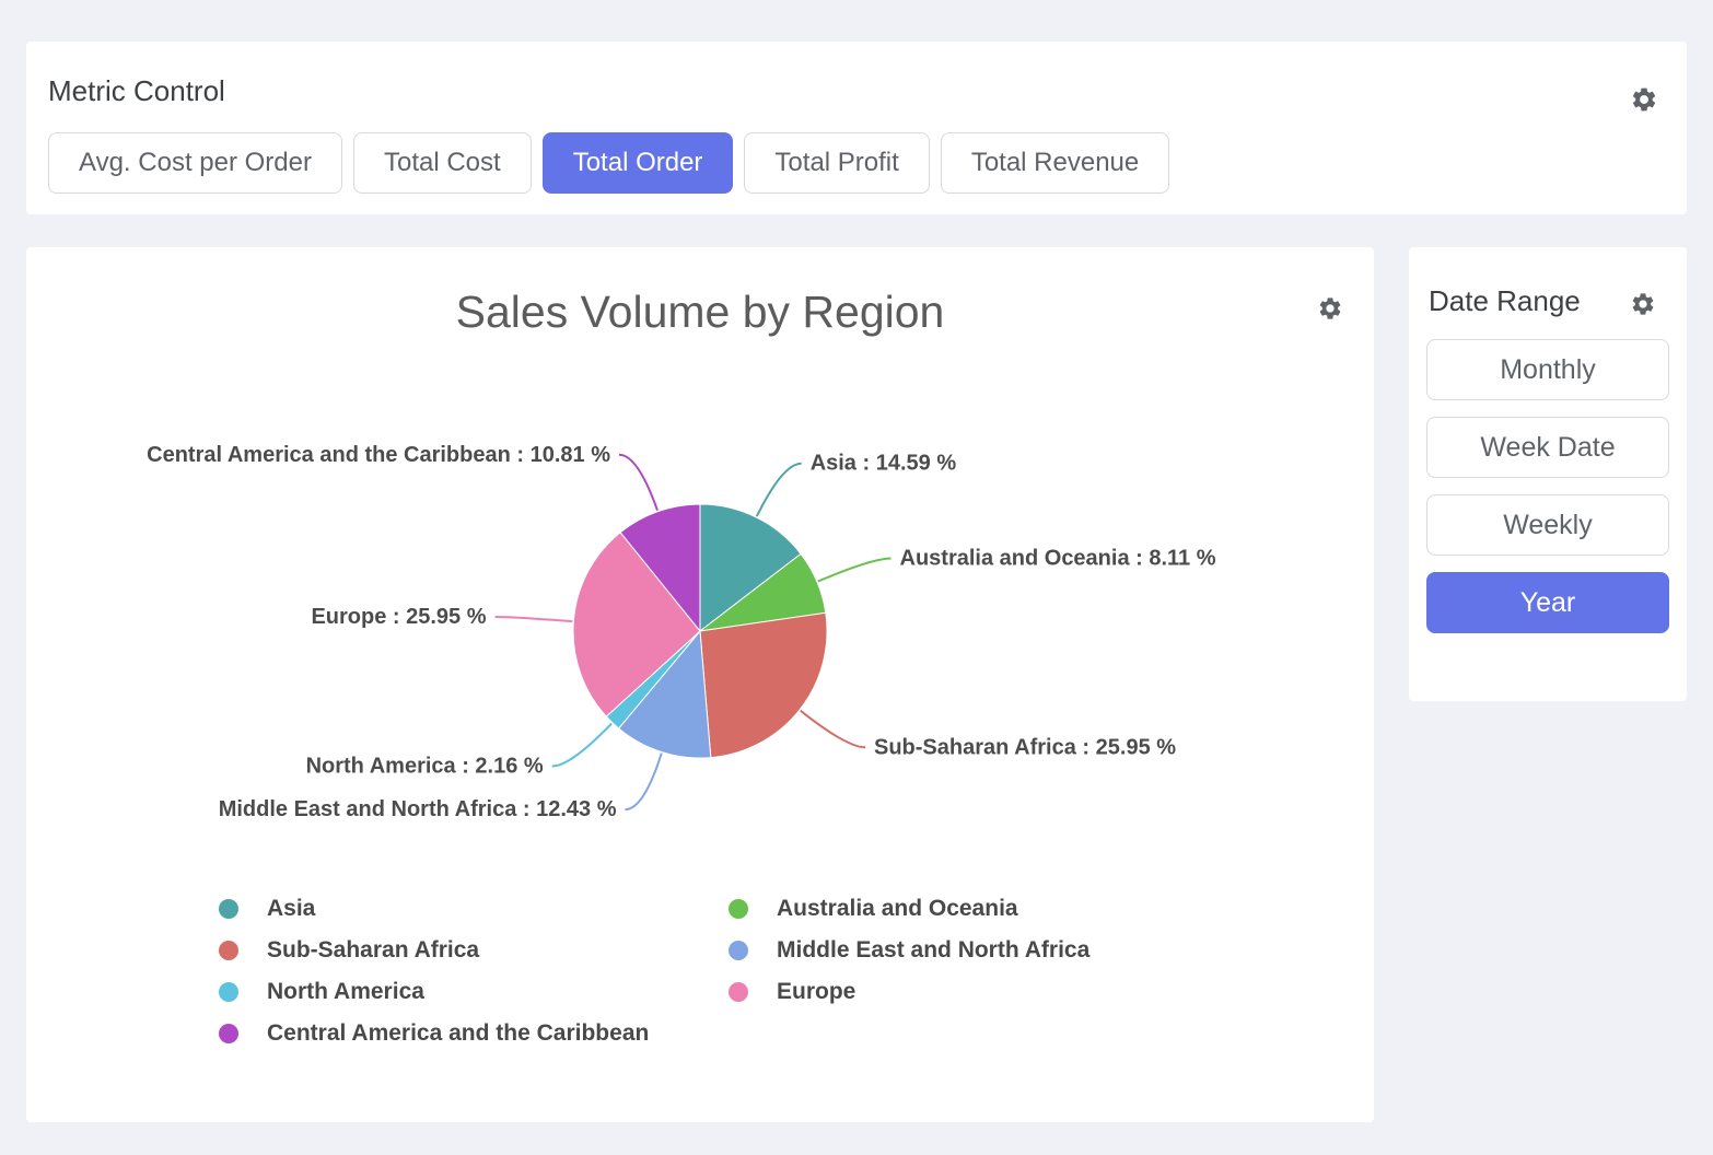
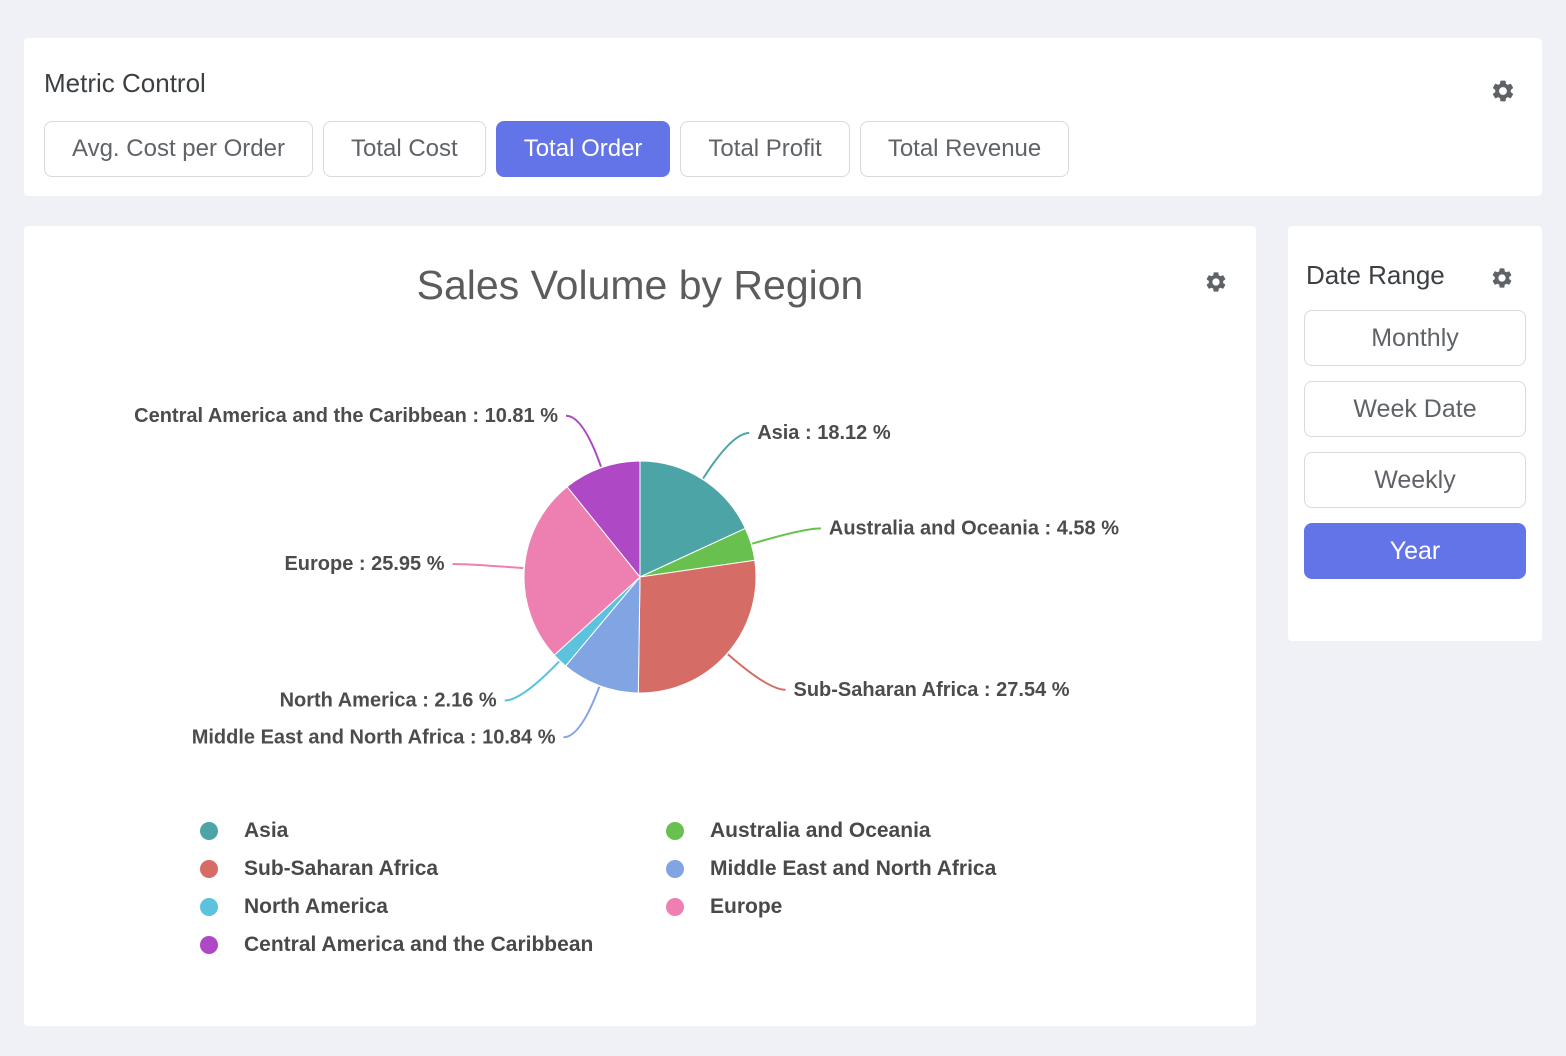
Asia: 14.59 -> 18.12
Australia and Oceania: 8.11 -> 4.58
Sub-Saharan Africa: 25.95 -> 27.54
Middle East and North Africa: 12.43 -> 10.84
